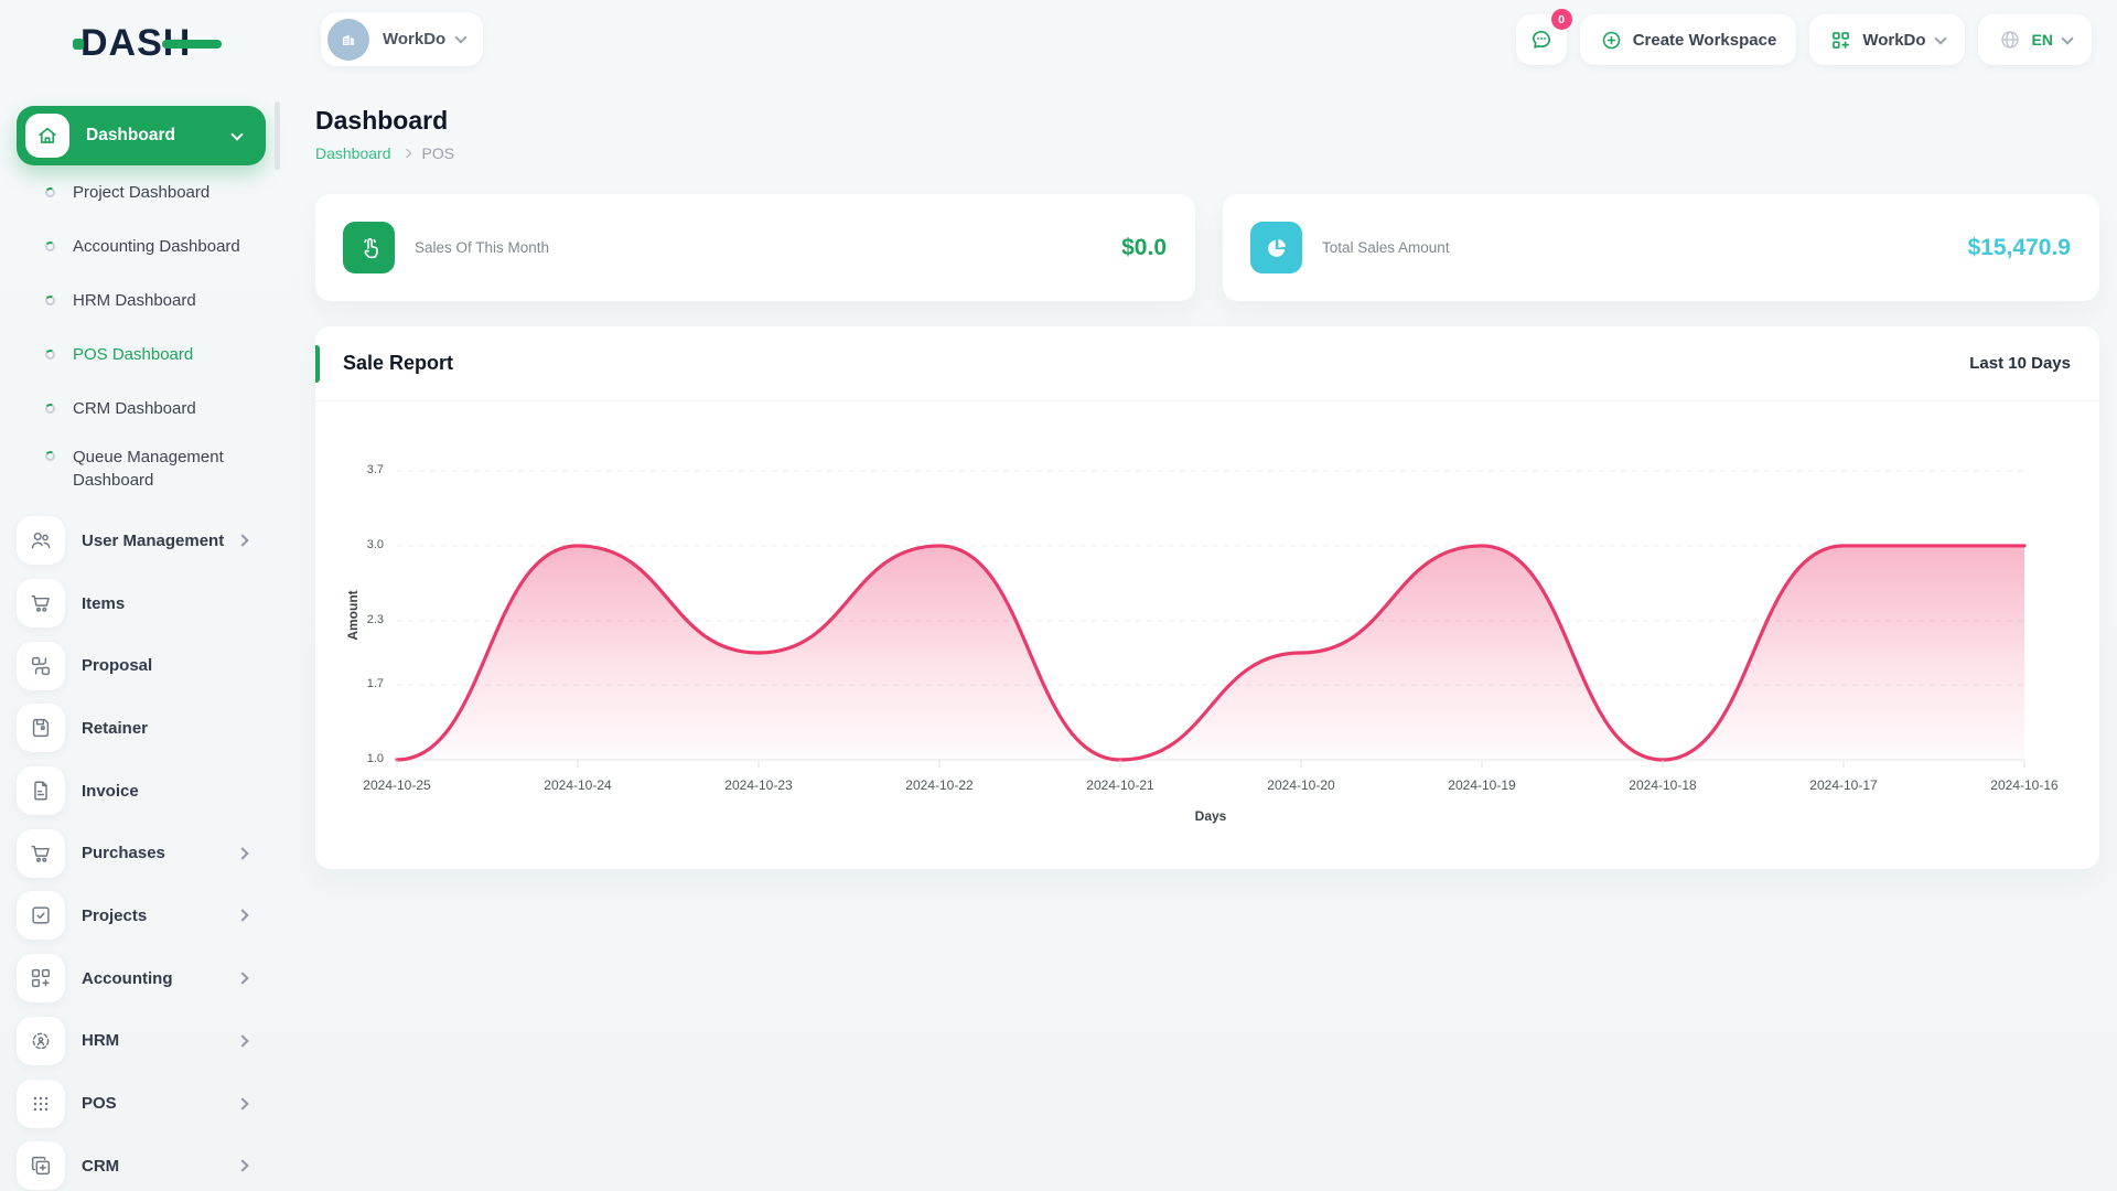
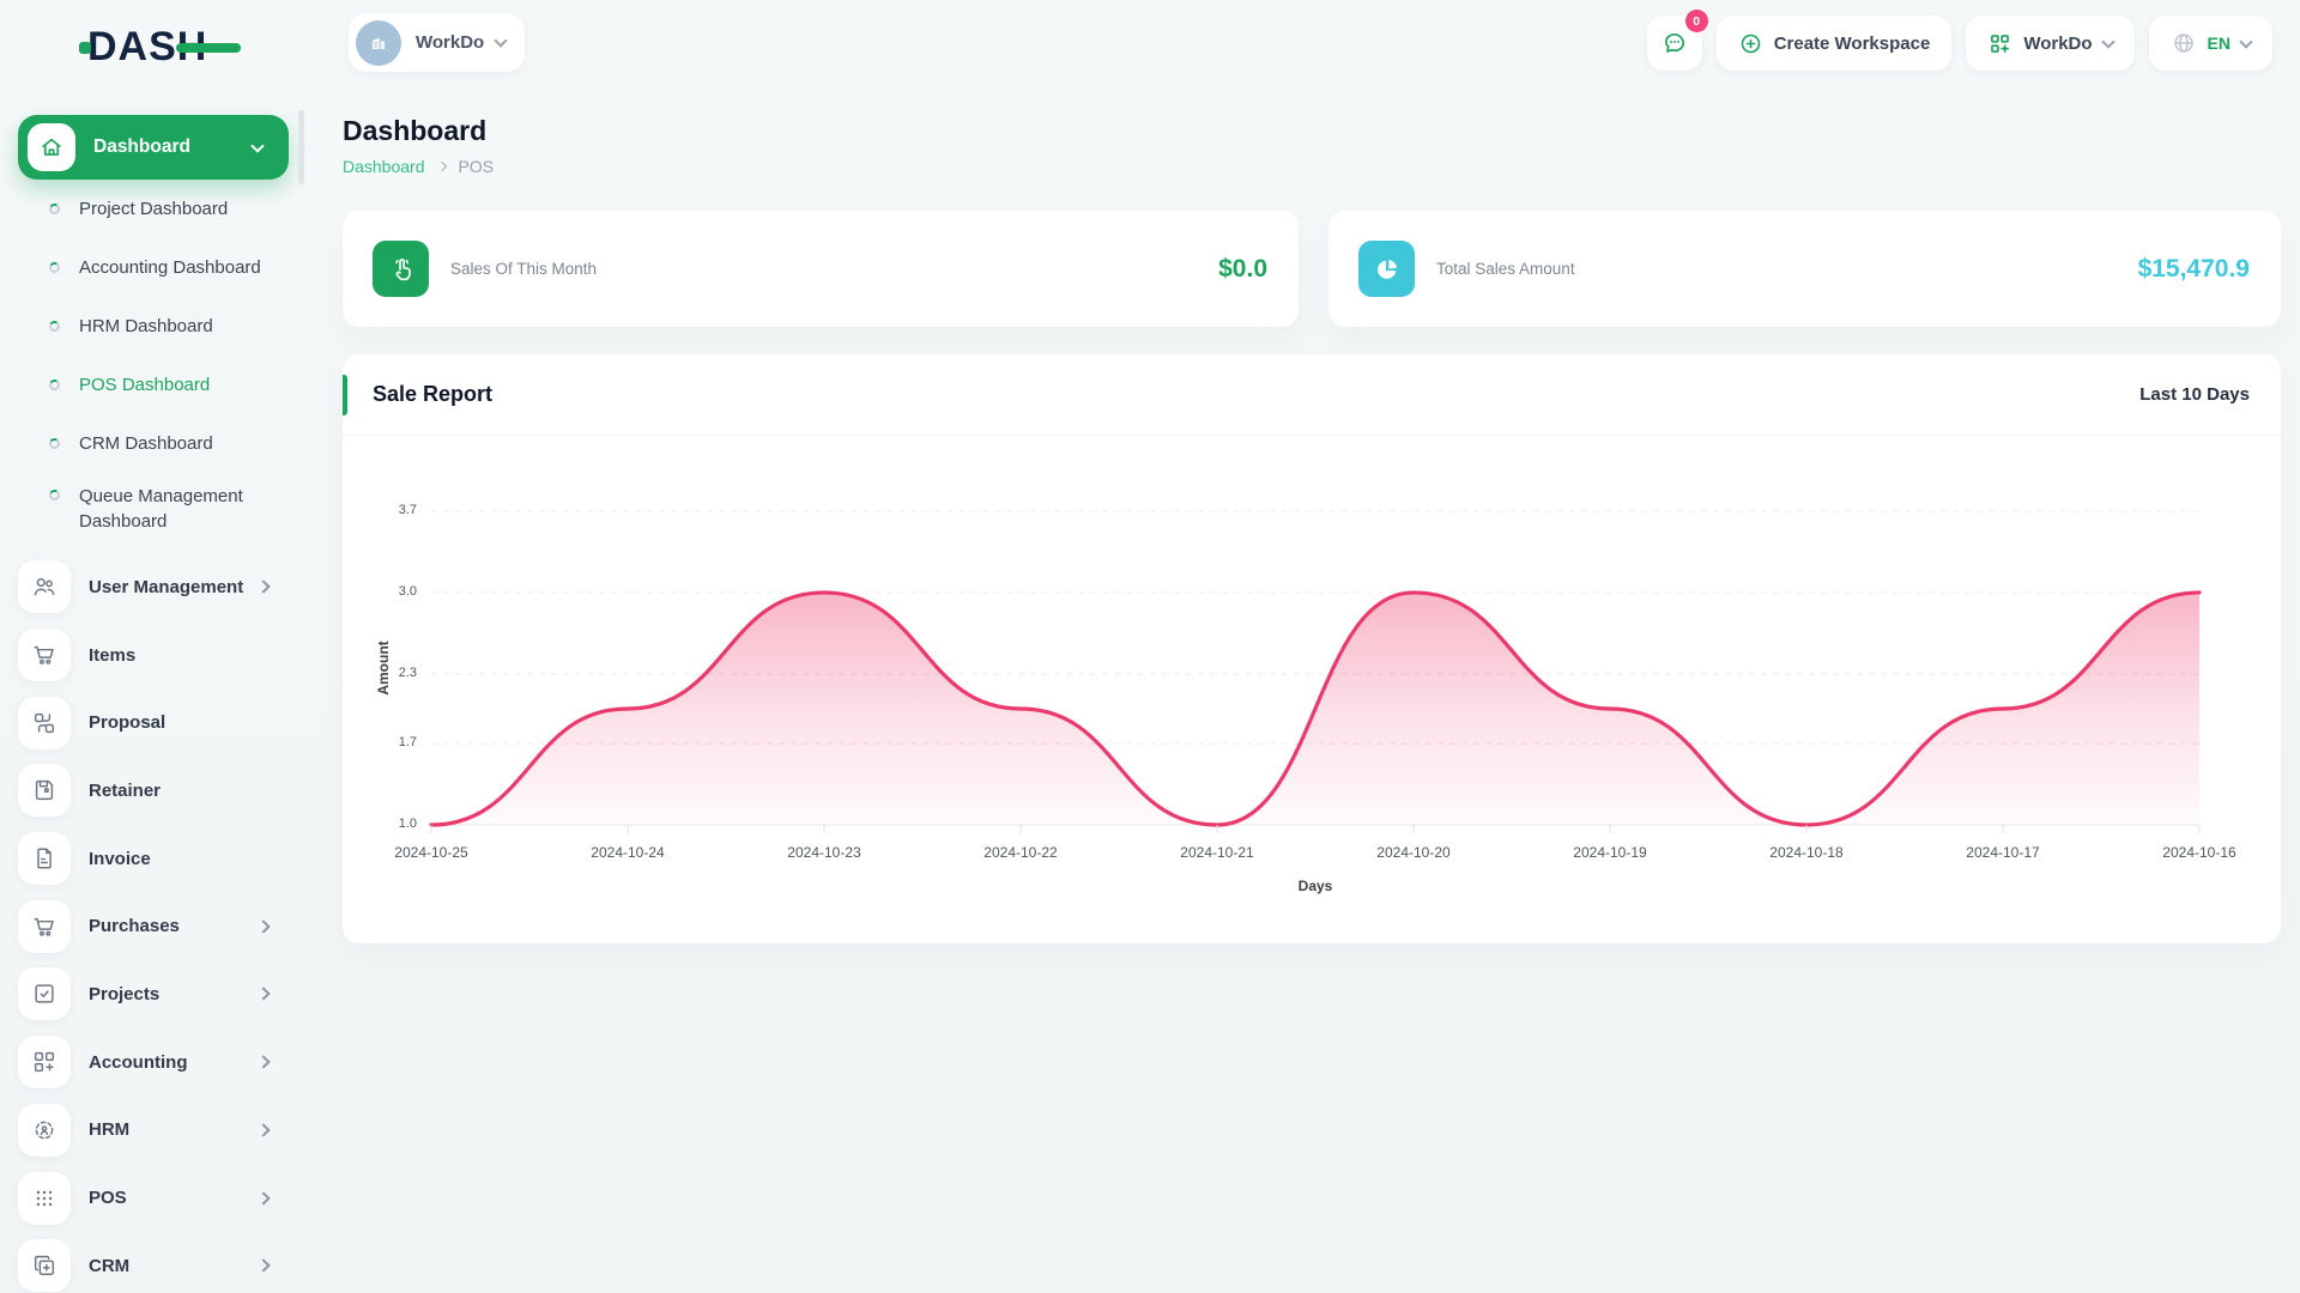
2024-10-24: 3 -> 2
2024-10-23: 2 -> 3
2024-10-22: 3 -> 2
2024-10-20: 2 -> 3
2024-10-19: 3 -> 2
2024-10-17: 3 -> 2
